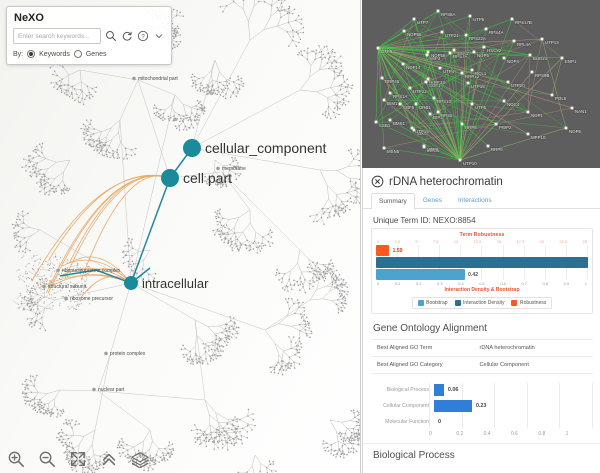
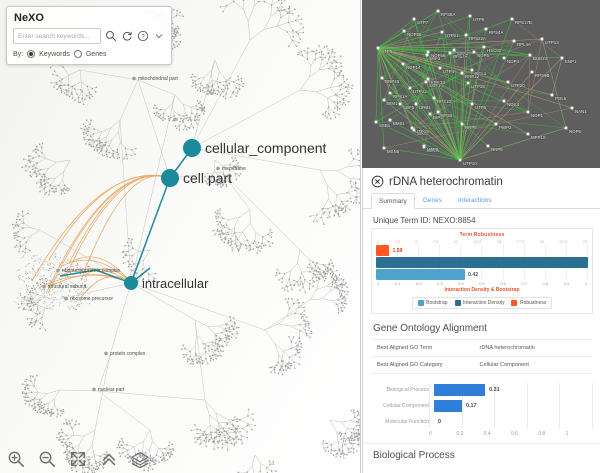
Gene Ontology Alignment/Biological Process: 0.06 -> 0.31
Gene Ontology Alignment/Cellular Component: 0.23 -> 0.17
